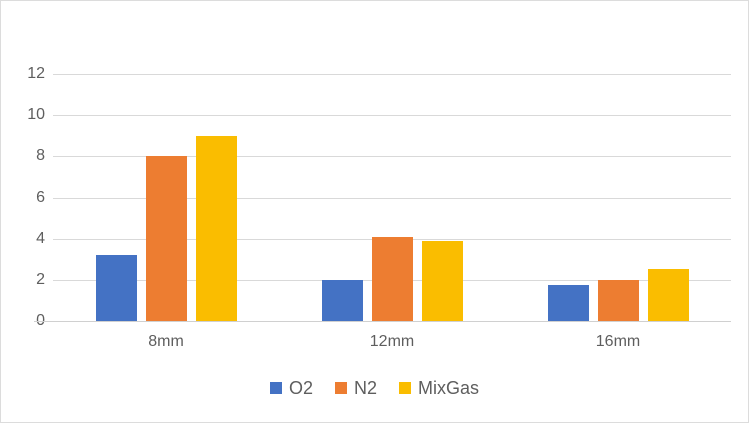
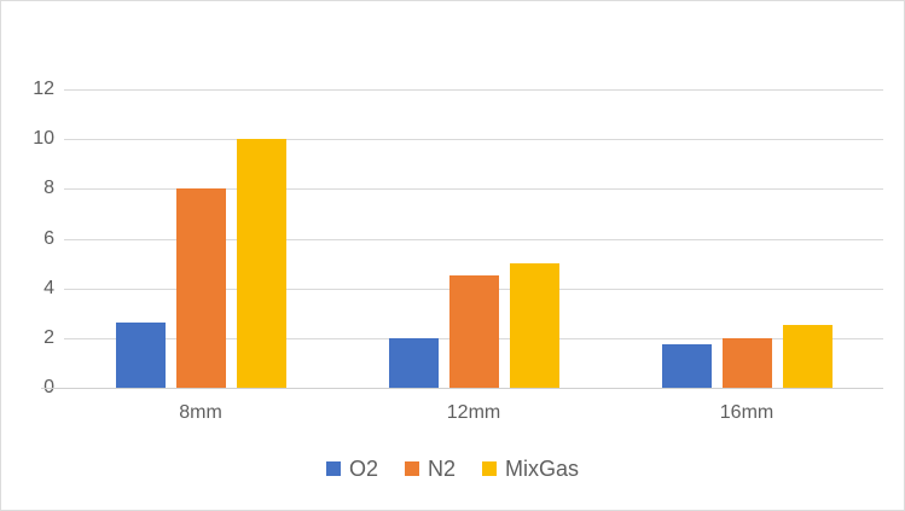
O2/8mm: 3.2 -> 2.6
MixGas/8mm: 9.0 -> 10.0
N2/12mm: 4.1 -> 4.5
MixGas/12mm: 3.9 -> 5.0
